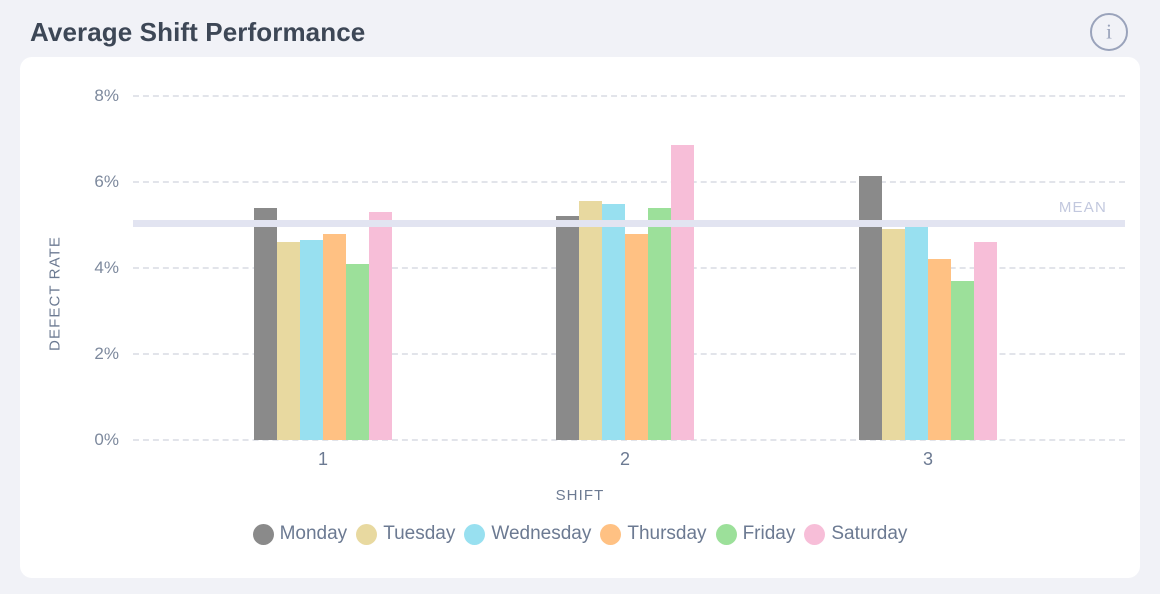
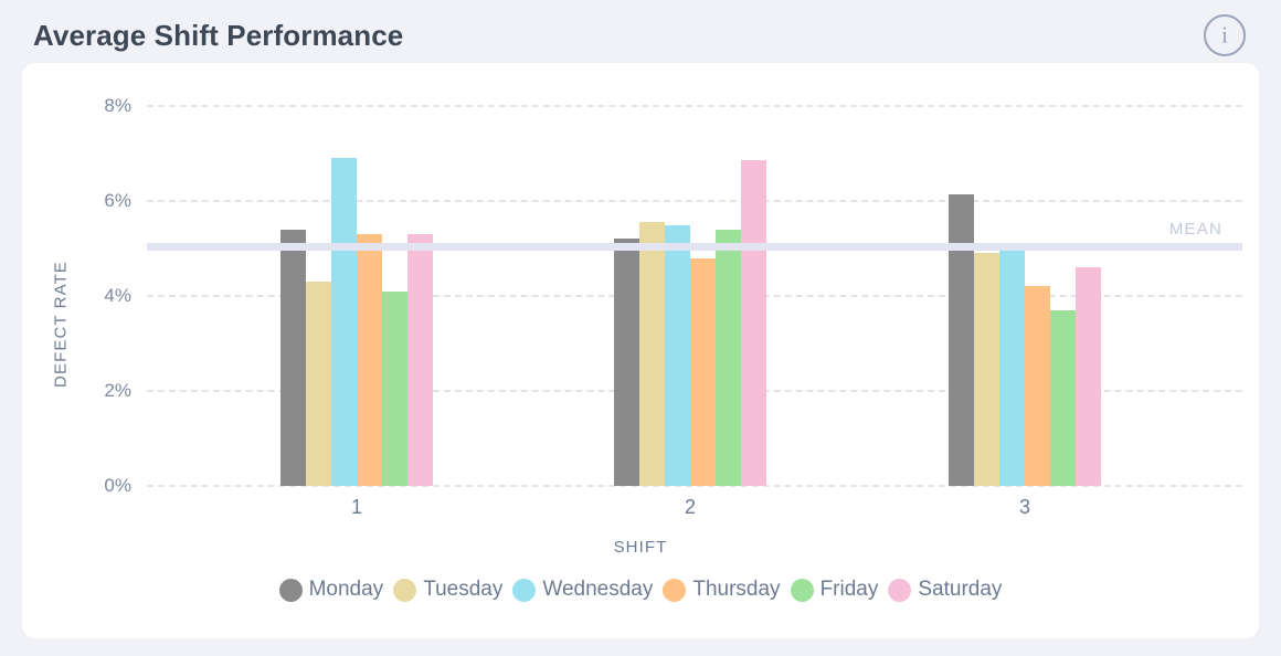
Tuesday/1: 4.6% -> 4.3%
Wednesday/1: 4.7% -> 6.9%
Thursday/1: 4.8% -> 5.3%
